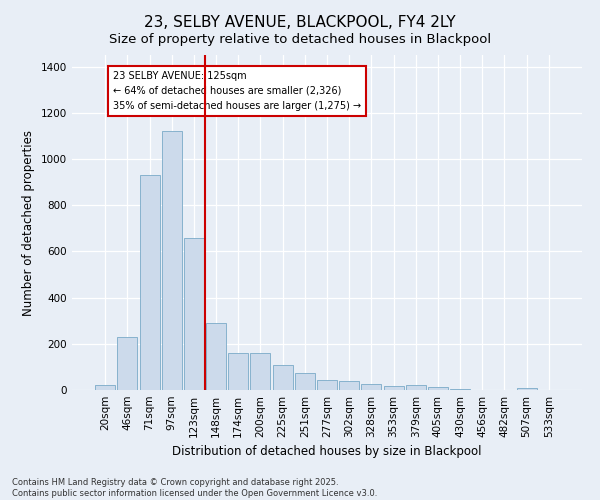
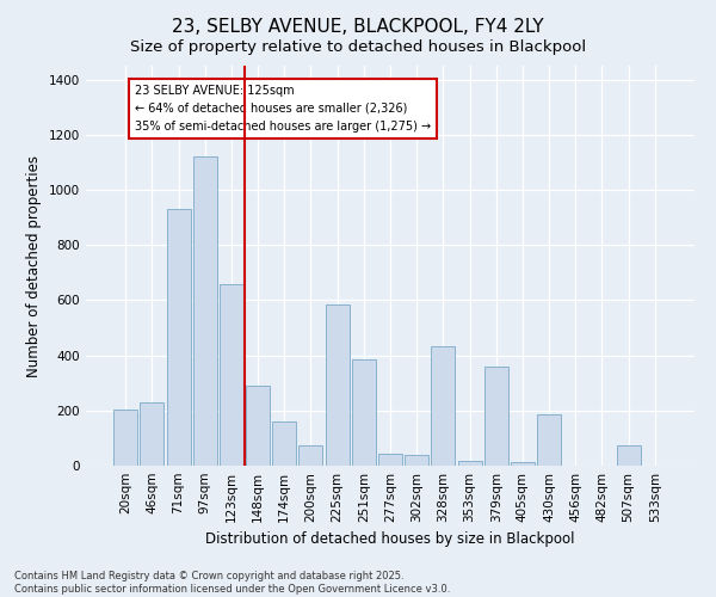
20sqm: 20 -> 205
200sqm: 160 -> 75
225sqm: 110 -> 585
251sqm: 75 -> 385
328sqm: 26 -> 435
379sqm: 22 -> 360
430sqm: 5 -> 185
507sqm: 8 -> 75
